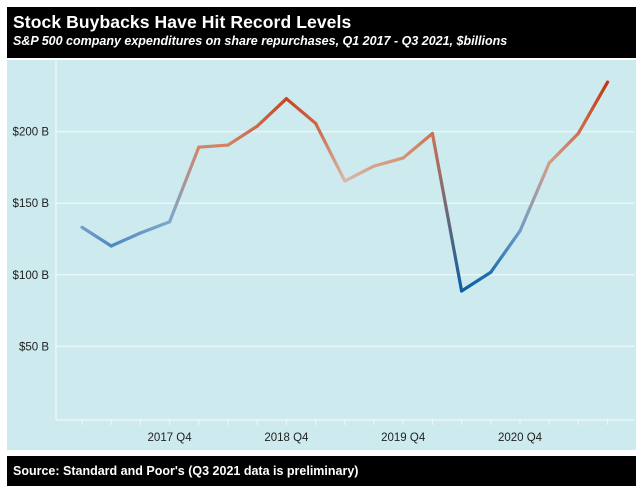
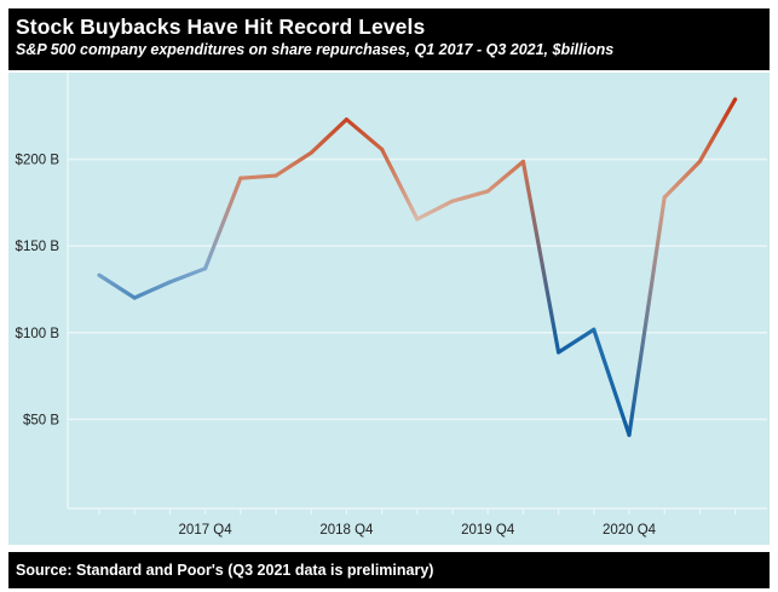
2020 Q4: $131B -> $41B
